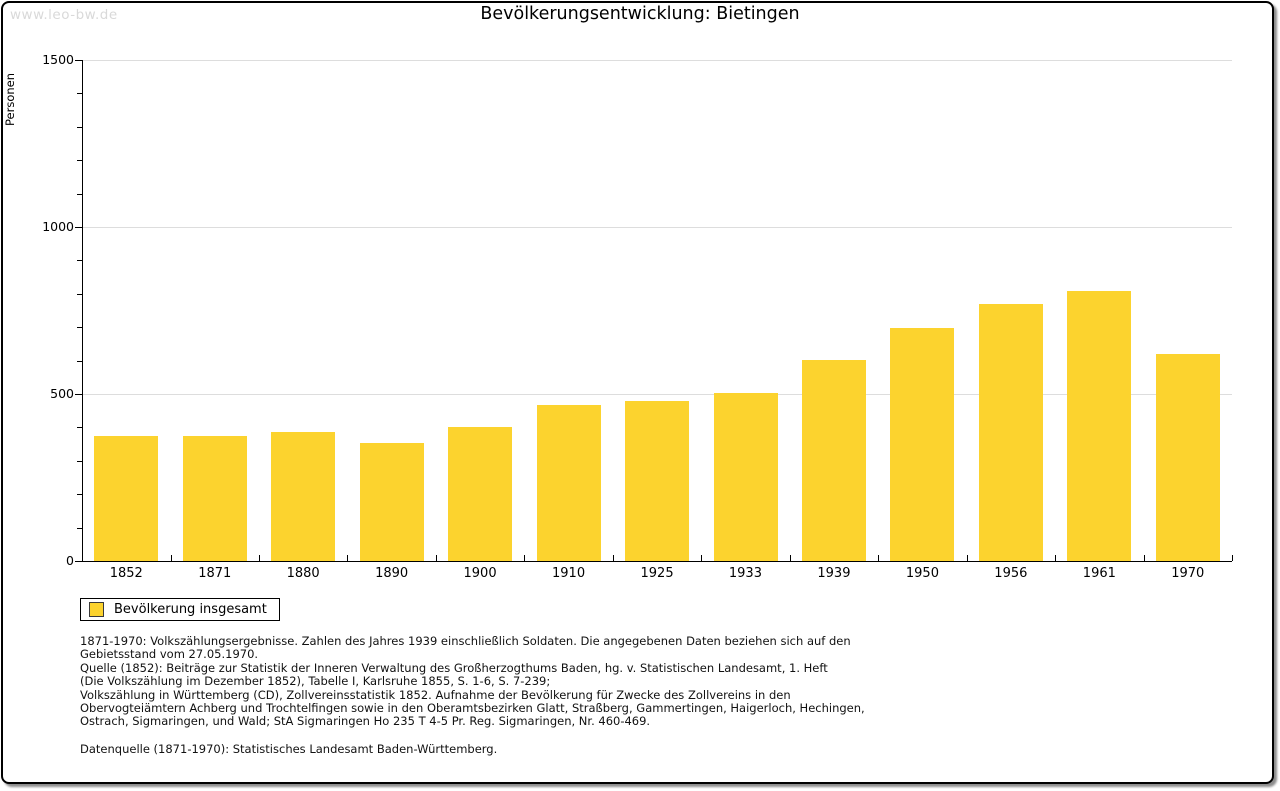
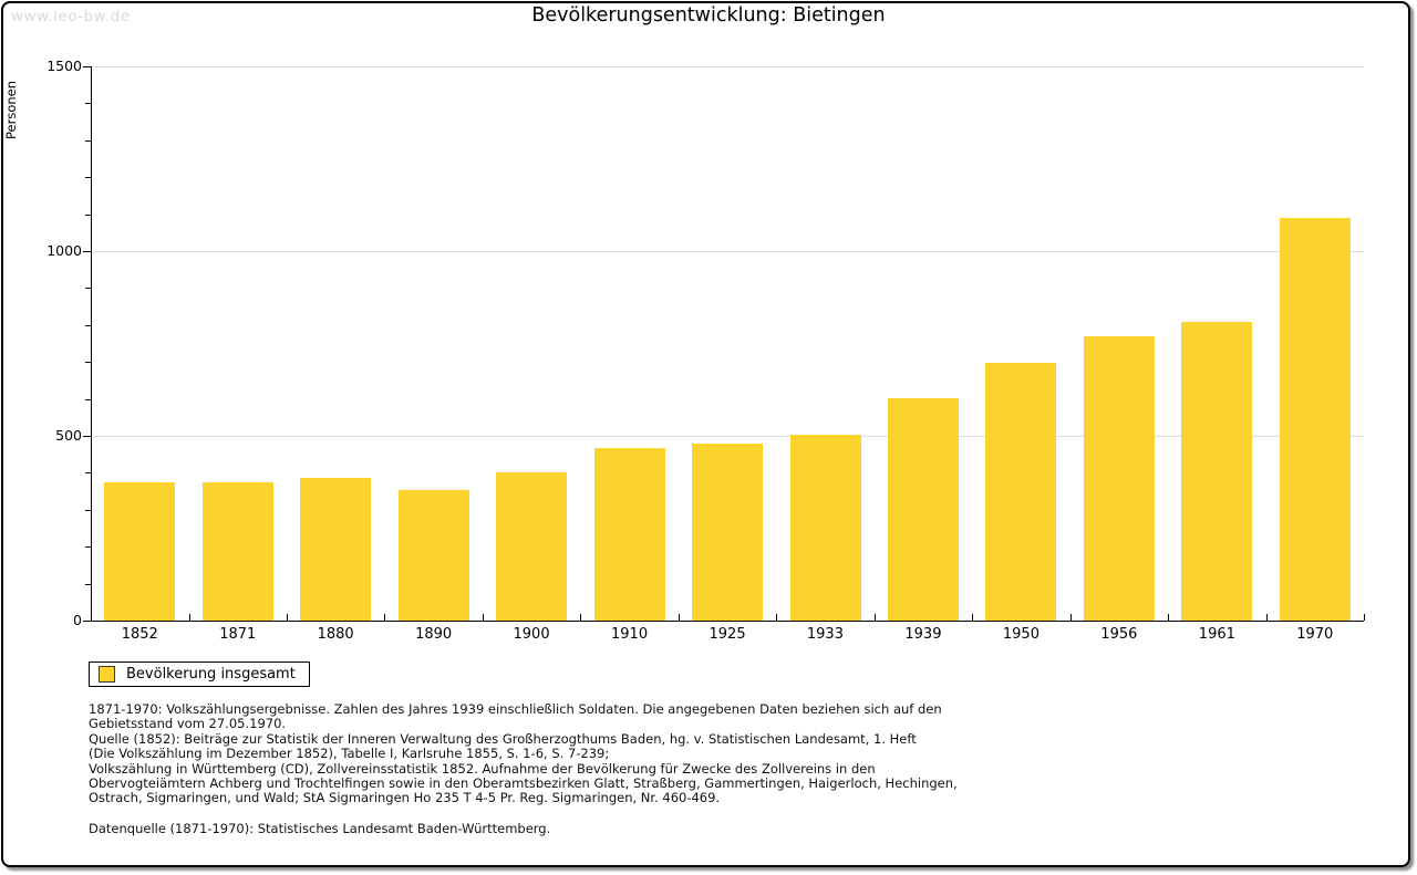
1970: 620 -> 1090
